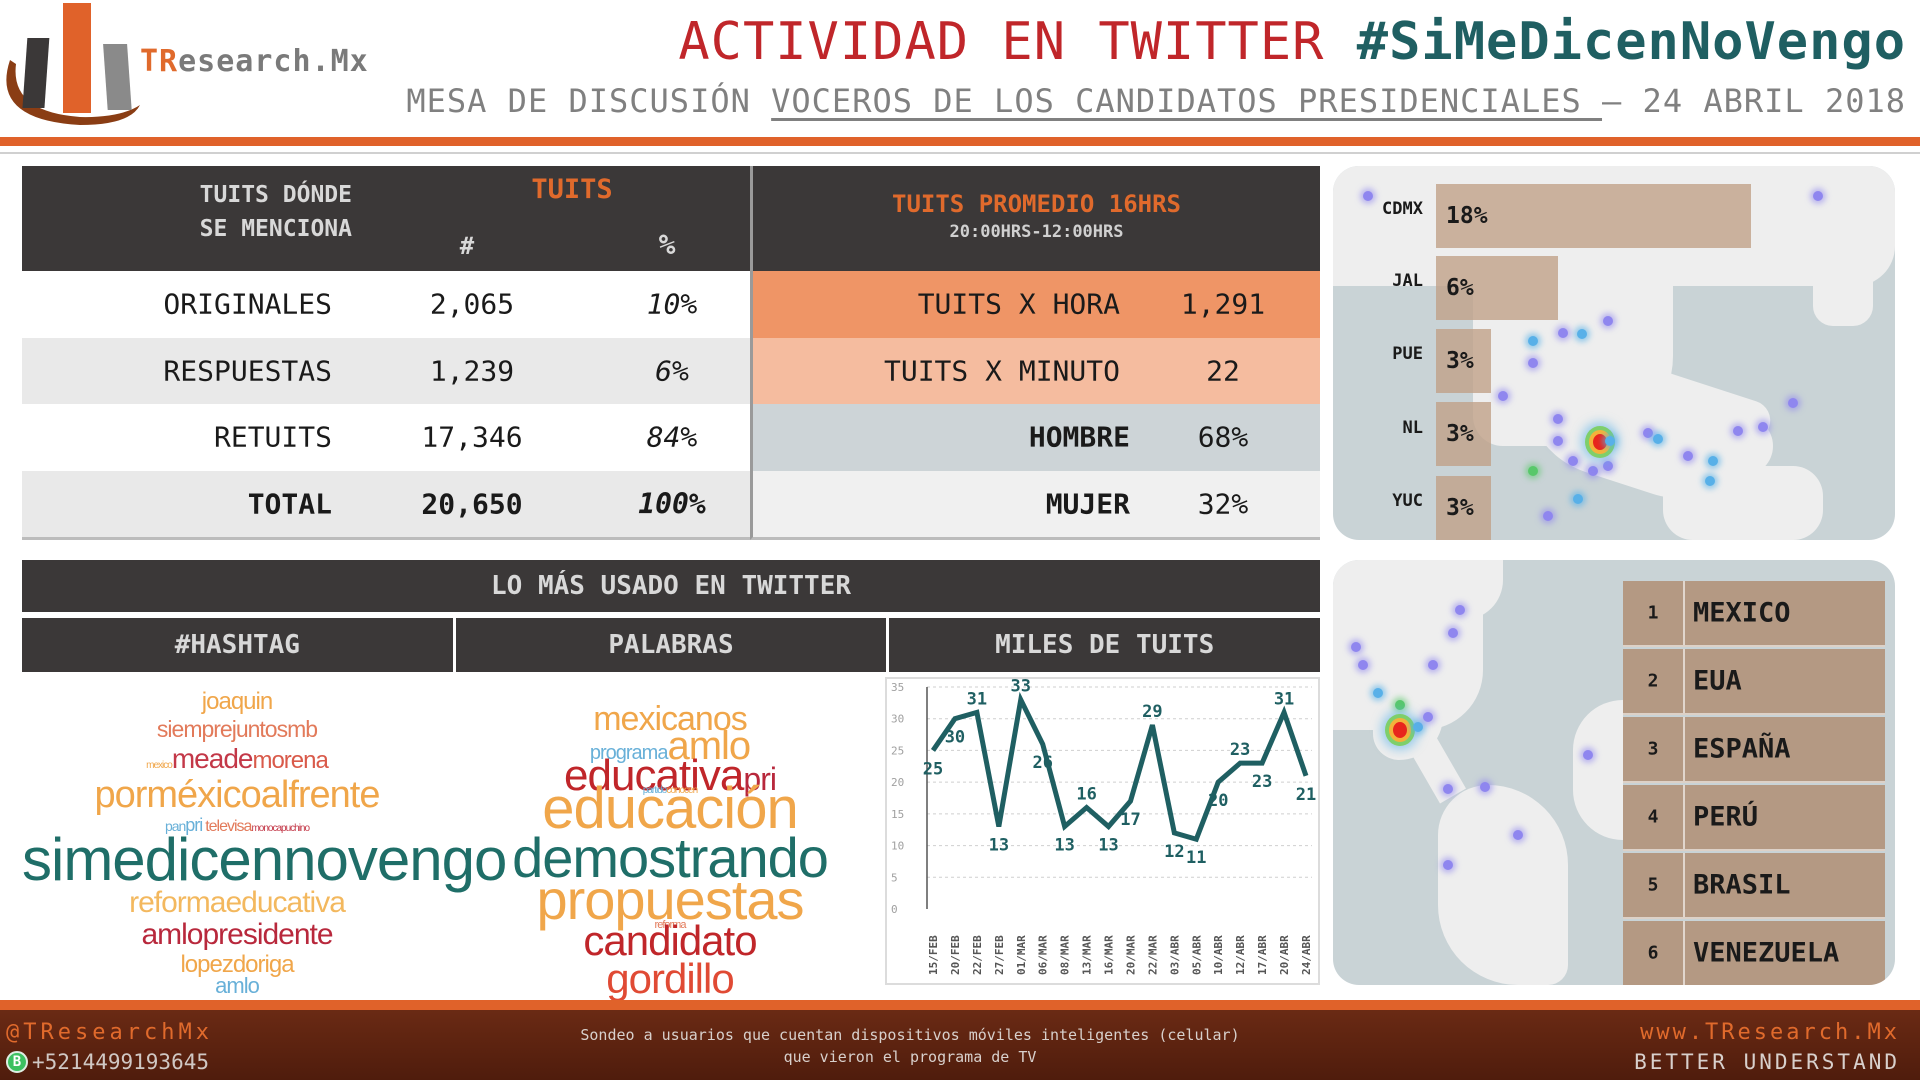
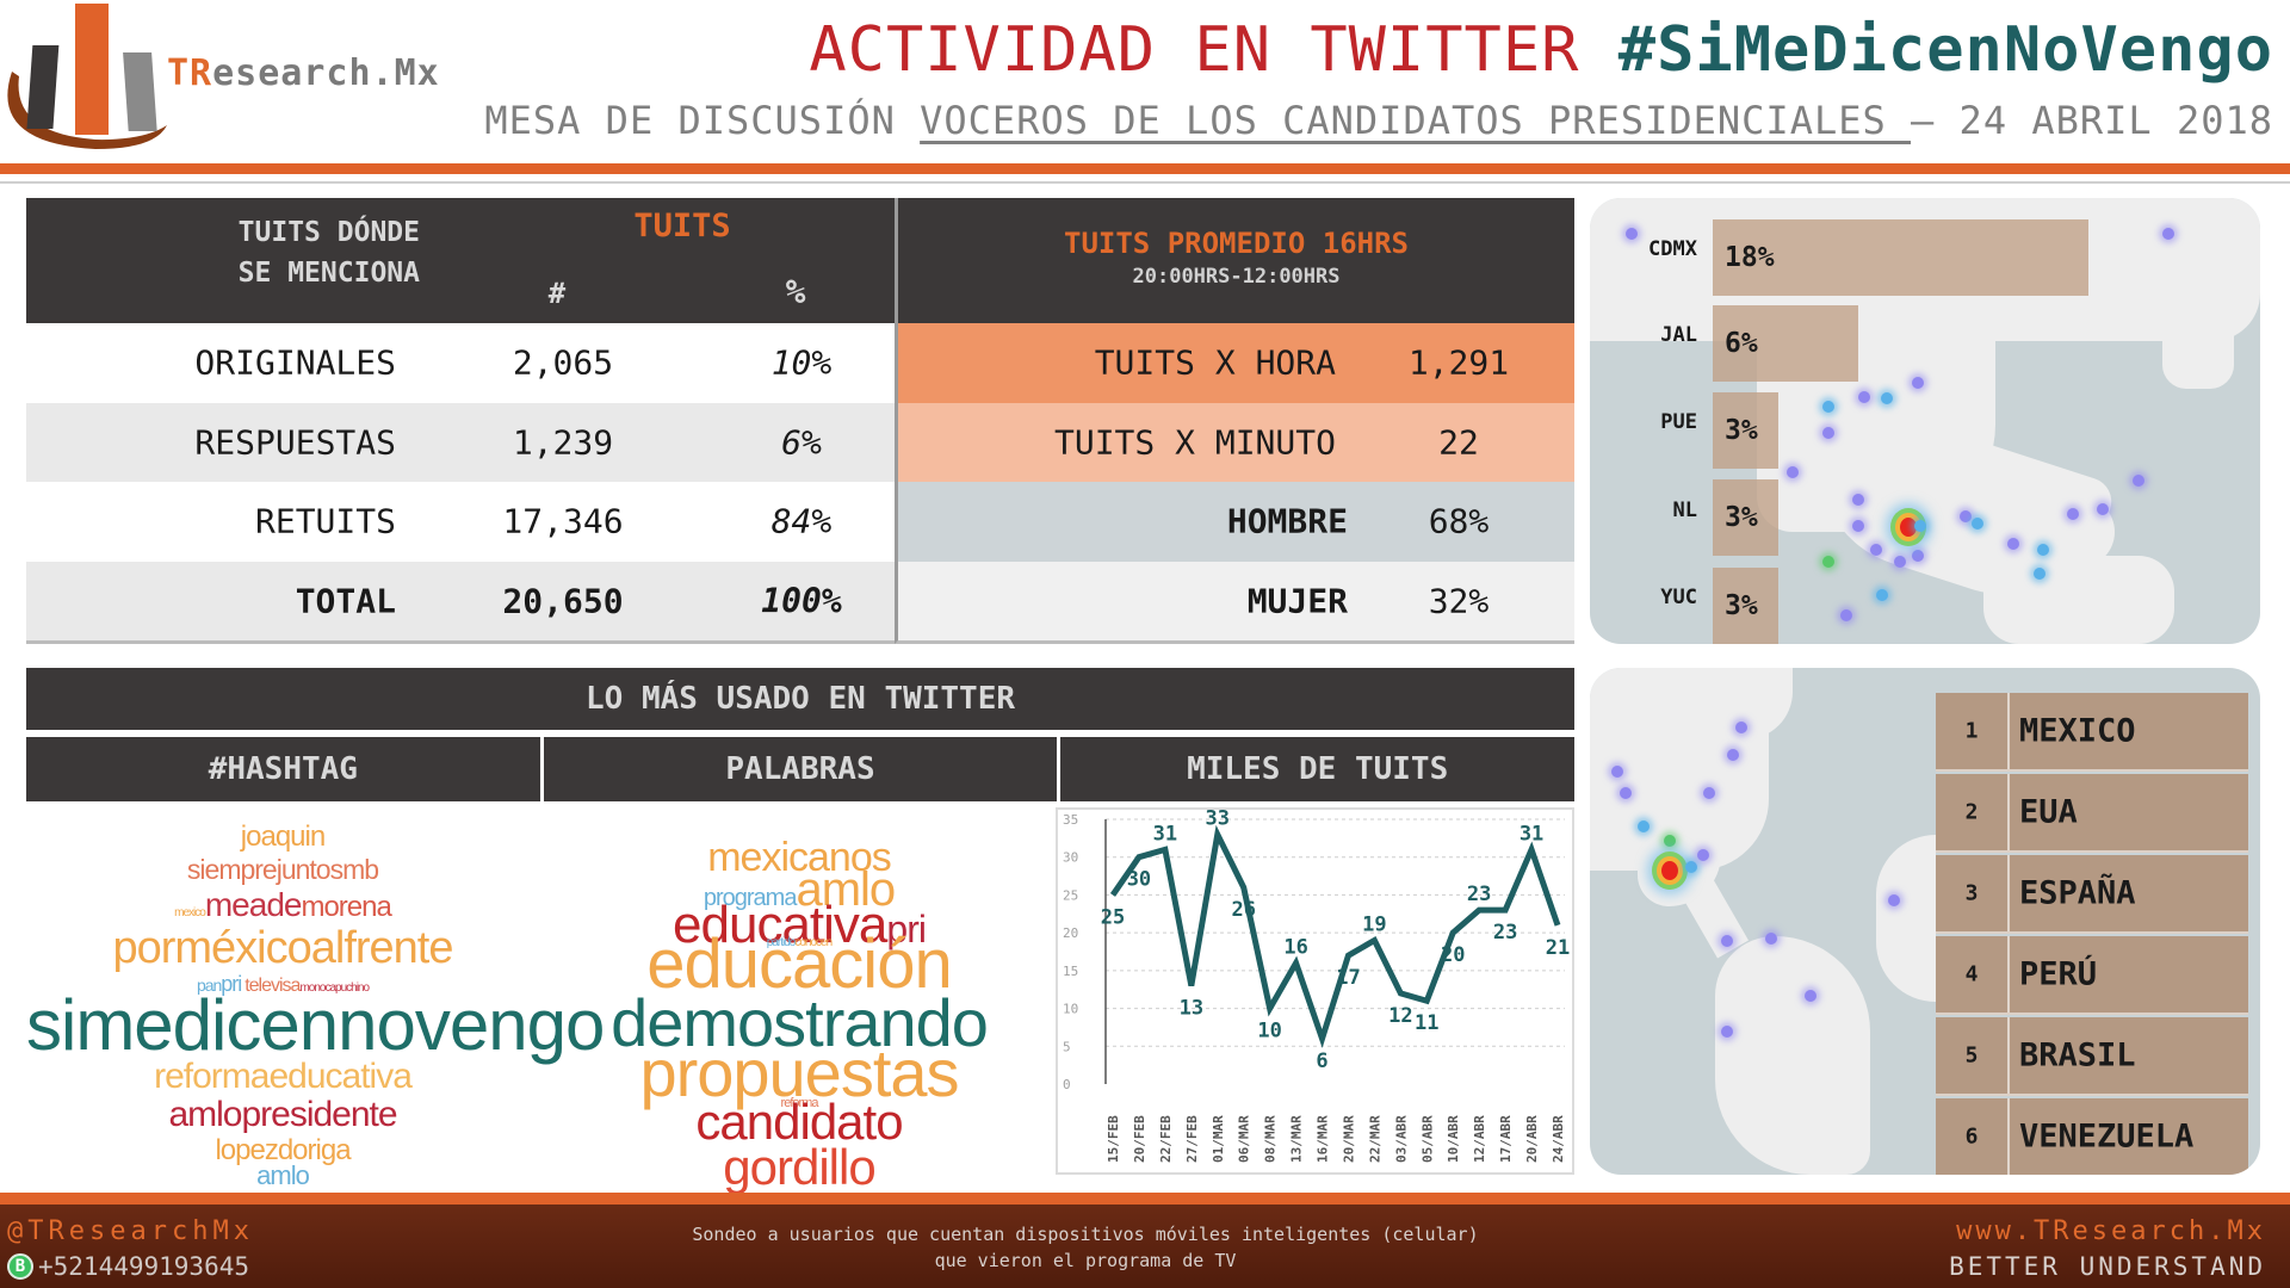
08/MAR: 13 -> 10
16/MAR: 13 -> 6
22/MAR: 29 -> 19
